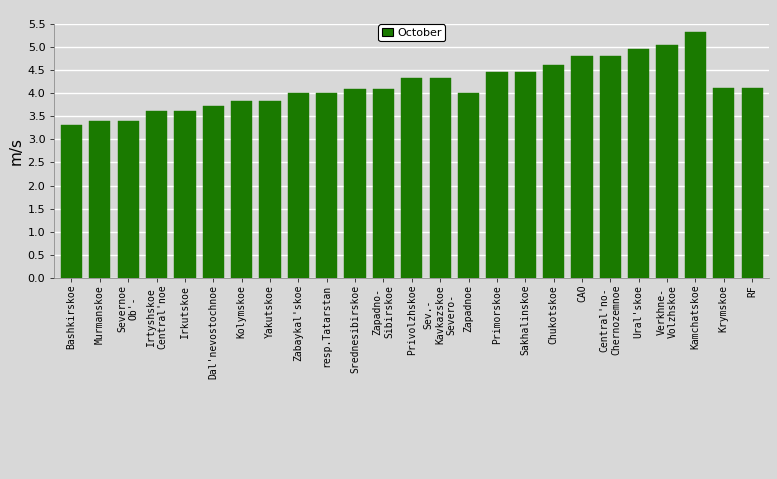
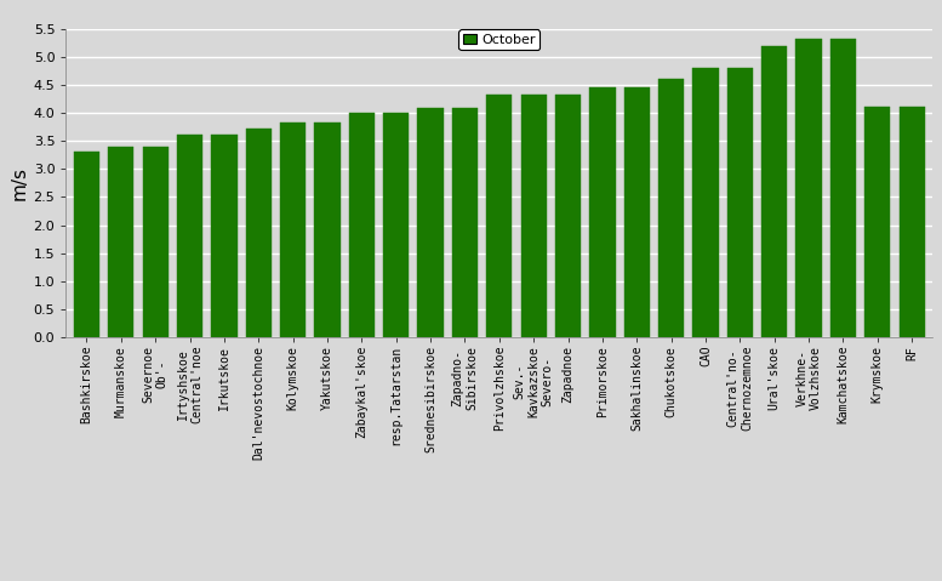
Zapadnoe: 4.00 -> 4.32
Ural'skoe: 4.95 -> 5.20
Verkhne- Volzhskoe: 5.05 -> 5.32
